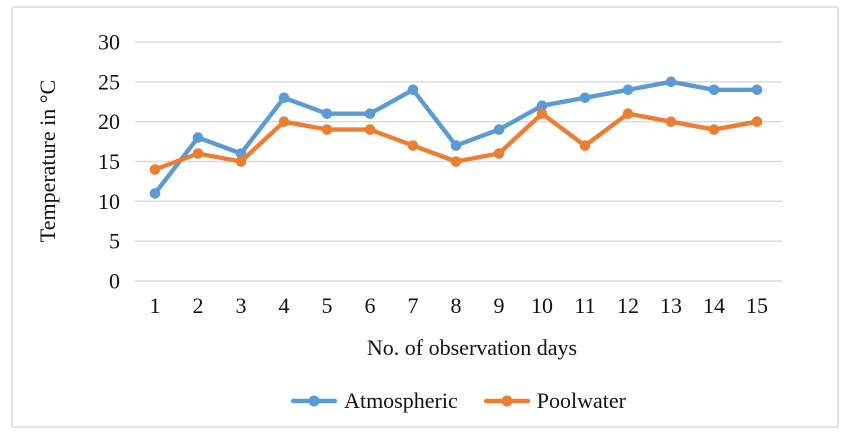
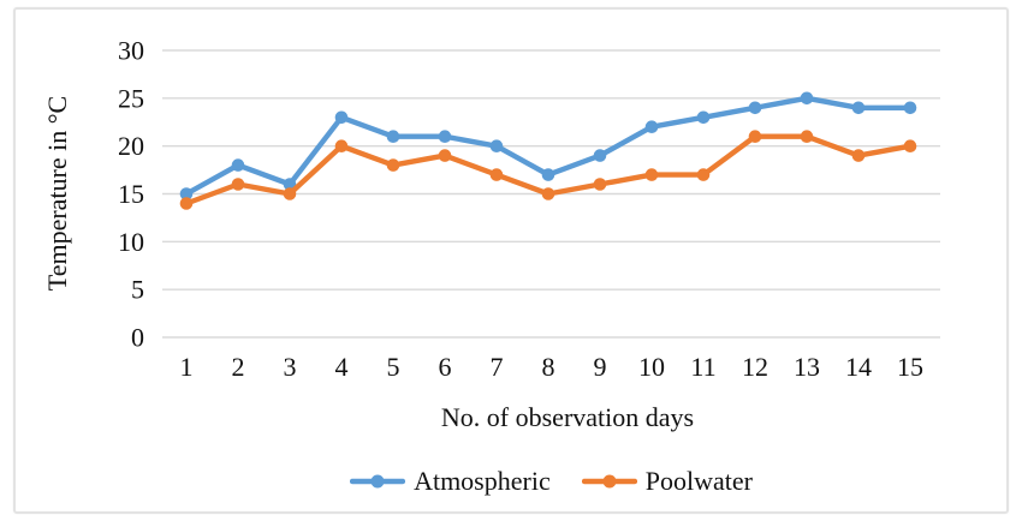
Atmospheric/1: 11 -> 15
Poolwater/5: 19 -> 18
Atmospheric/7: 24 -> 20
Poolwater/10: 21 -> 17
Poolwater/13: 20 -> 21
